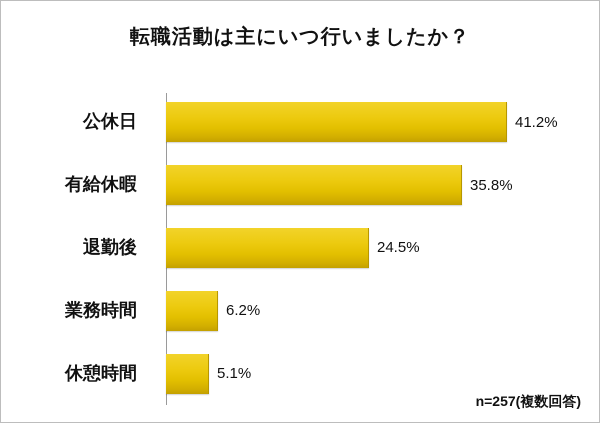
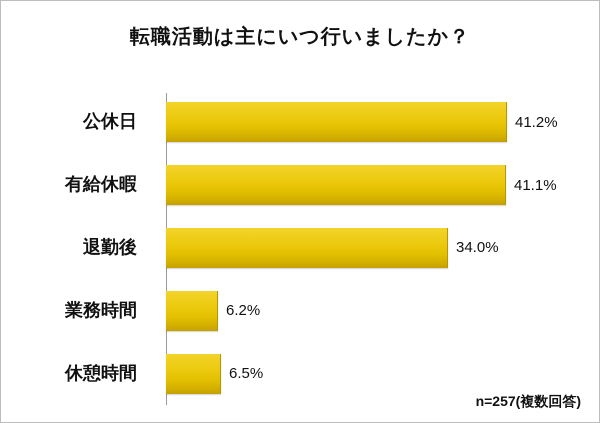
有給休暇: 35.8% -> 41.1%
退勤後: 24.5% -> 34.0%
休憩時間: 5.1% -> 6.5%
